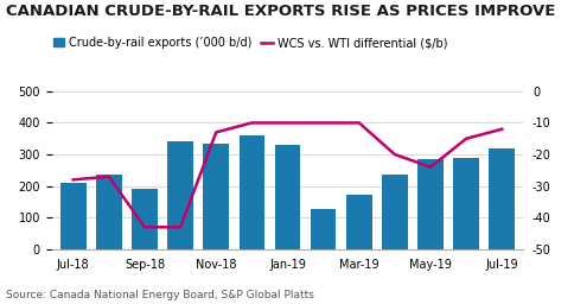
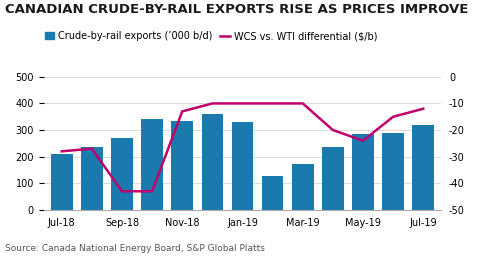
Crude-by-rail exports (’000 b/d)/Sep-18: 190 -> 270
